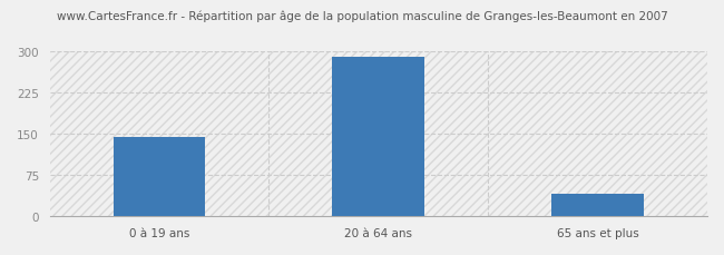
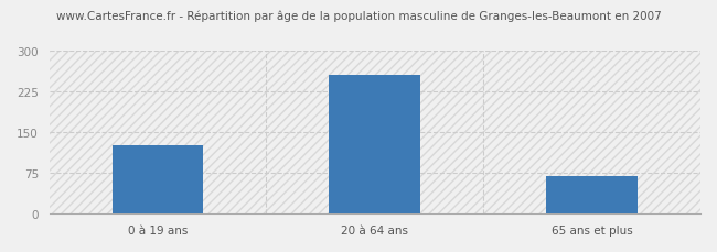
0 à 19 ans: 144 -> 125
20 à 64 ans: 289 -> 255
65 ans et plus: 40 -> 70
